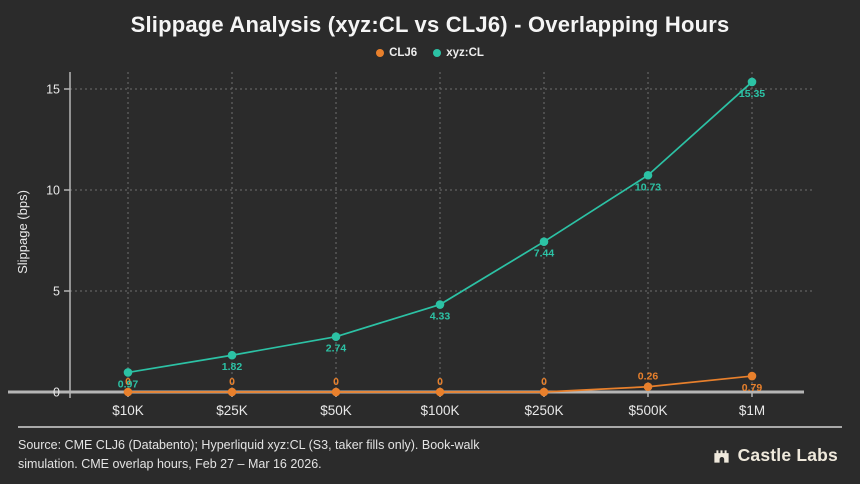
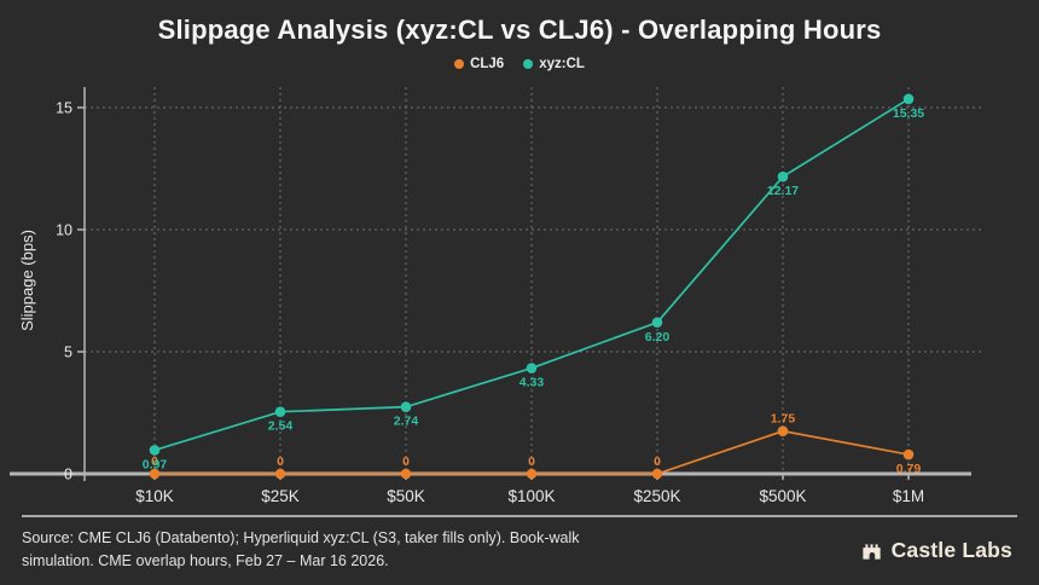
xyz:CL/$25K: 1.82 -> 2.54
xyz:CL/$250K: 7.44 -> 6.20
CLJ6/$500K: 0.26 -> 1.75
xyz:CL/$500K: 10.73 -> 12.17
